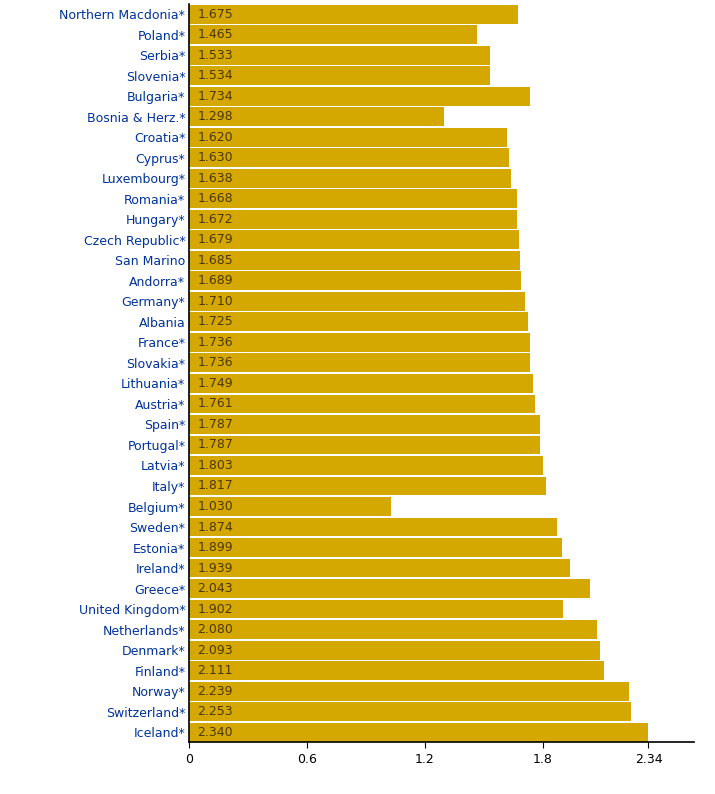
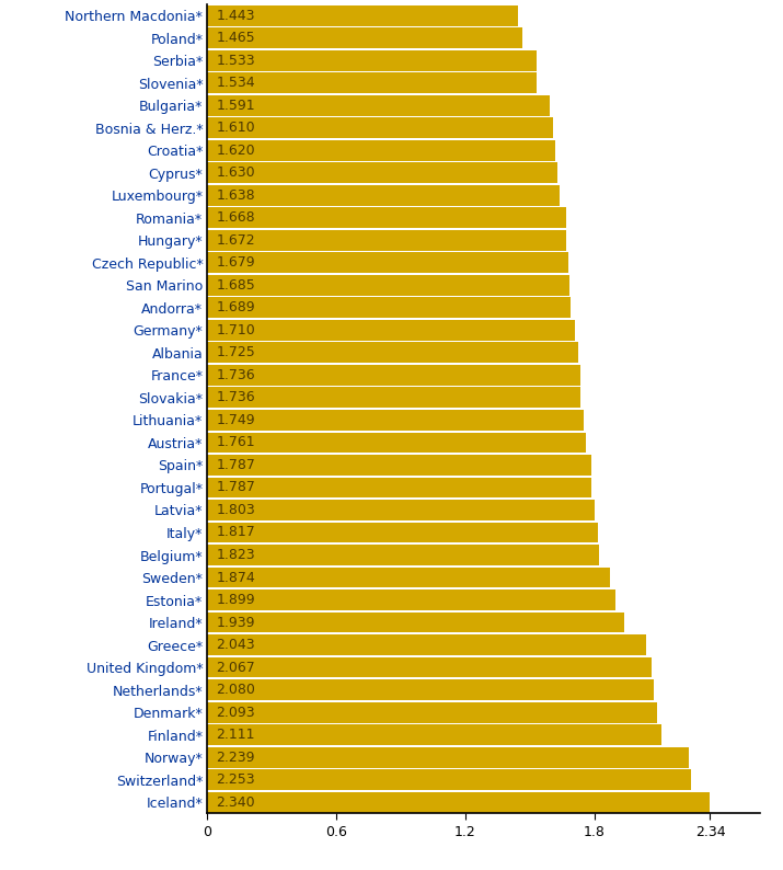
Northern Macdonia*: 1.675 -> 1.443
Bulgaria*: 1.734 -> 1.591
Bosnia & Herz.*: 1.298 -> 1.610
Belgium*: 1.030 -> 1.823
United Kingdom*: 1.902 -> 2.067
